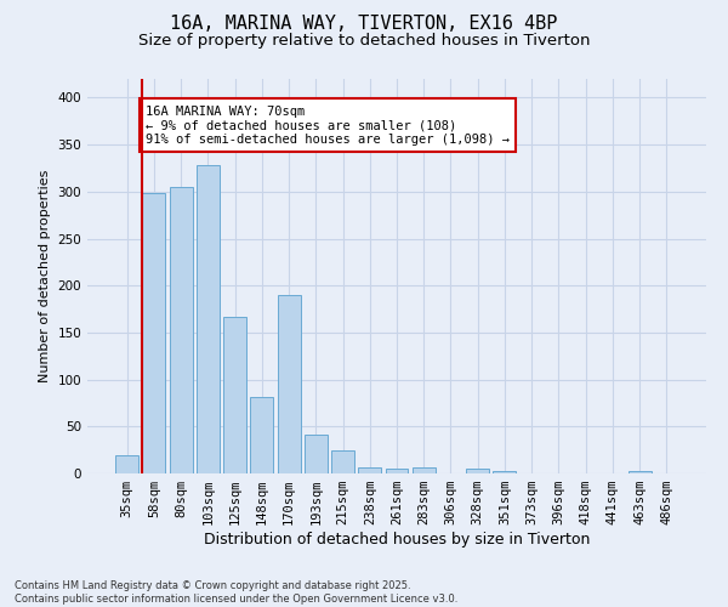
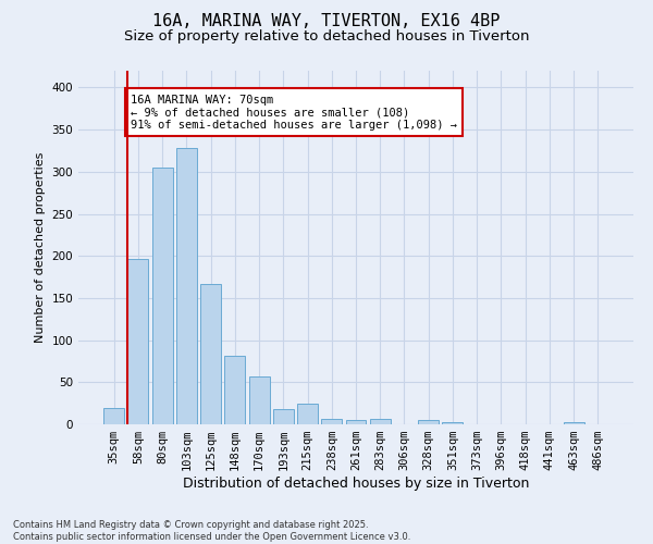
58sqm: 298 -> 197
170sqm: 190 -> 57
193sqm: 42 -> 18
